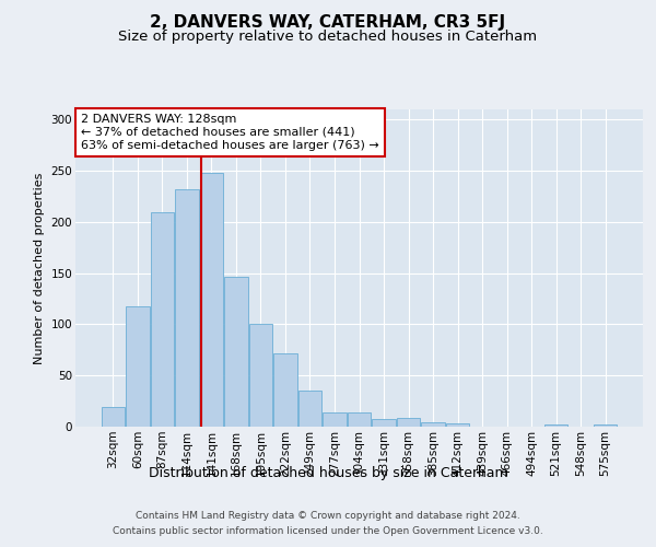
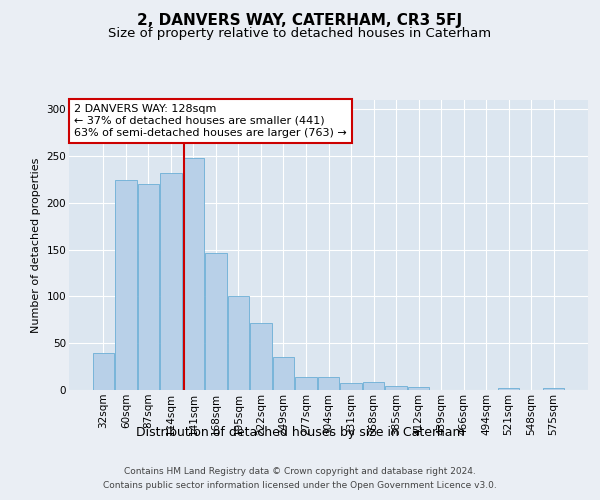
32sqm: 19 -> 40
60sqm: 118 -> 224
87sqm: 210 -> 220
